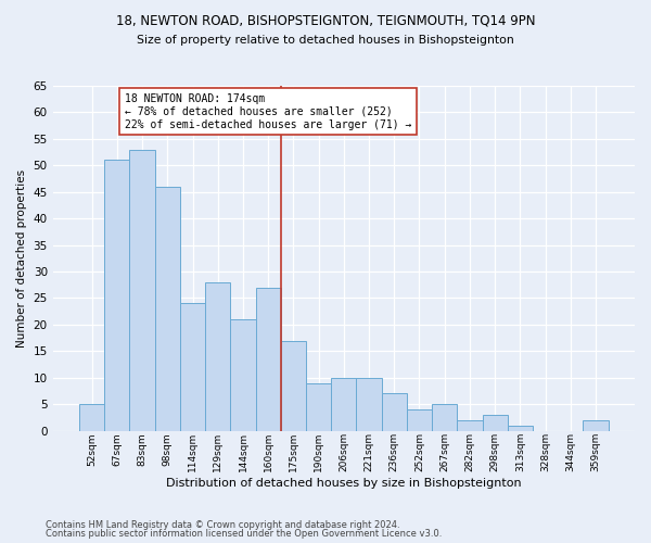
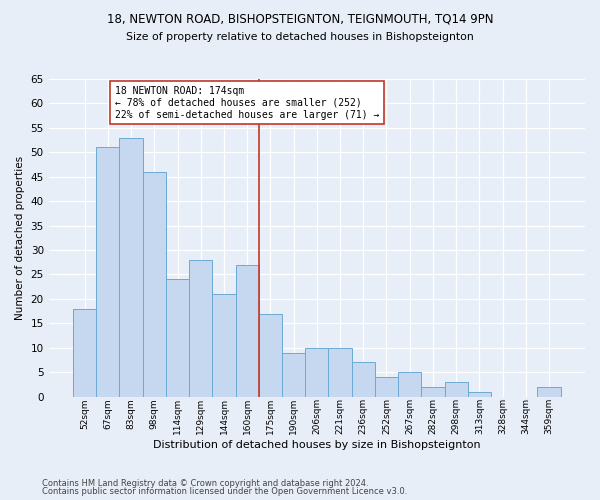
52sqm: 5 -> 18
